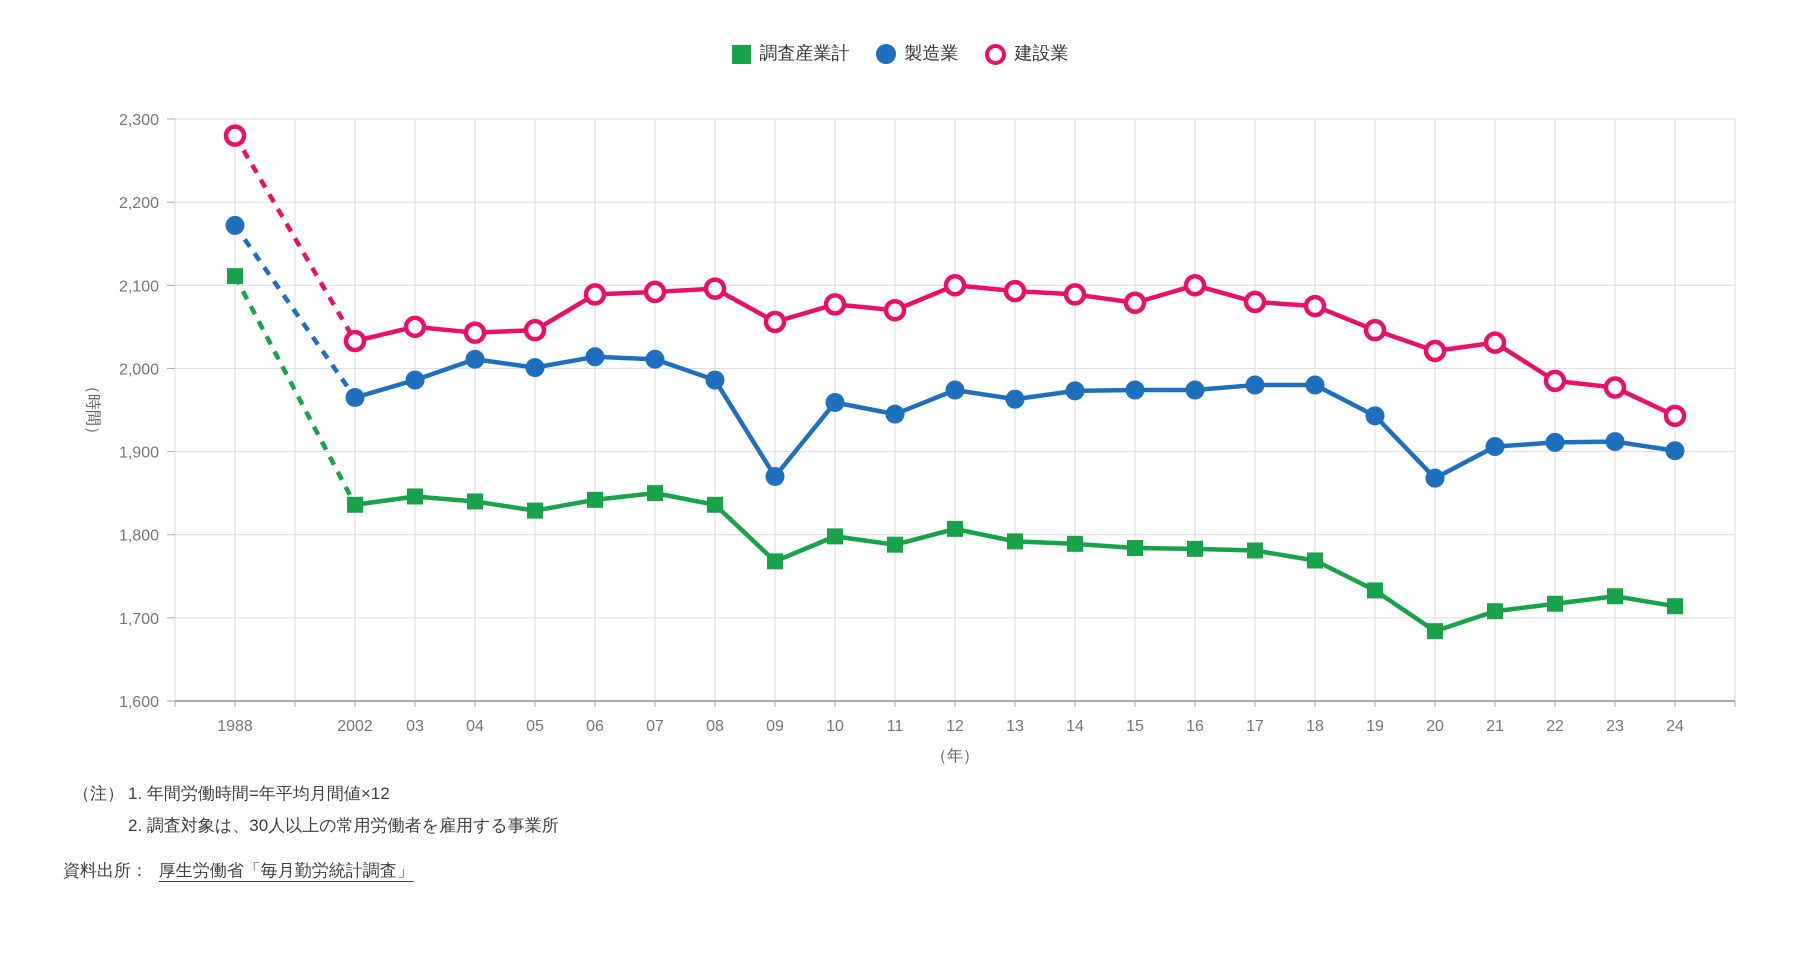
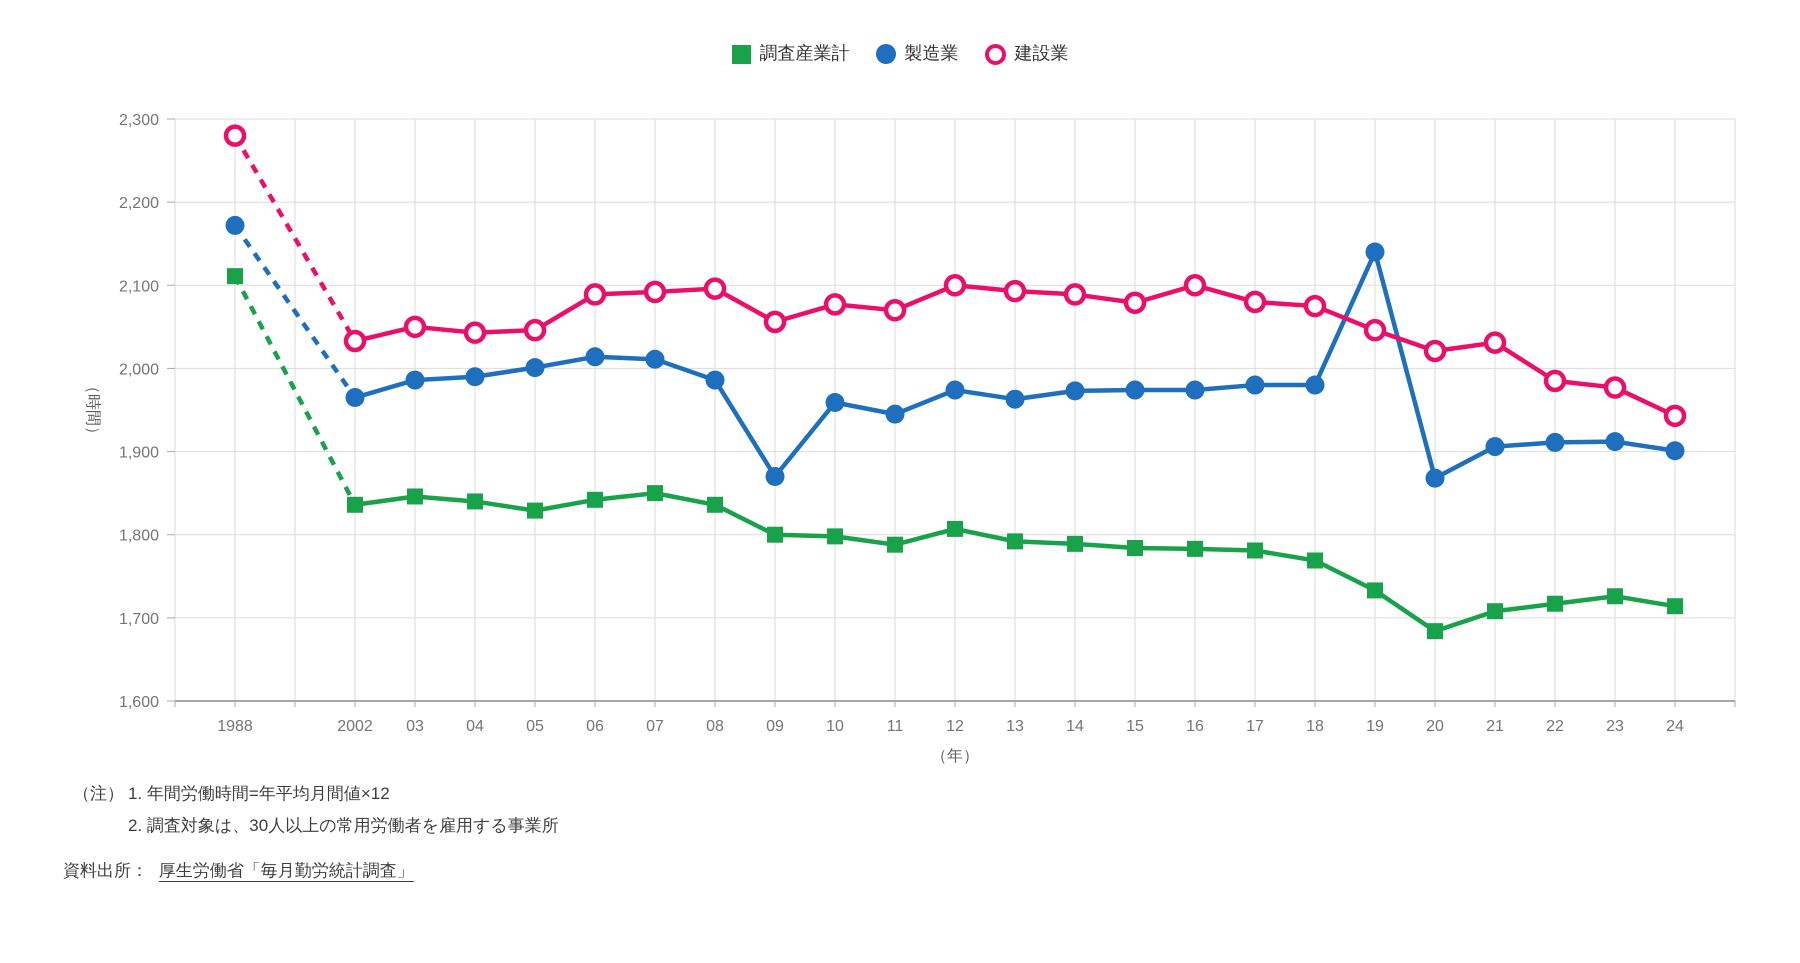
製造業/04: 2010 -> 1990
調査産業計/09: 1770 -> 1800
製造業/19: 1940 -> 2140
